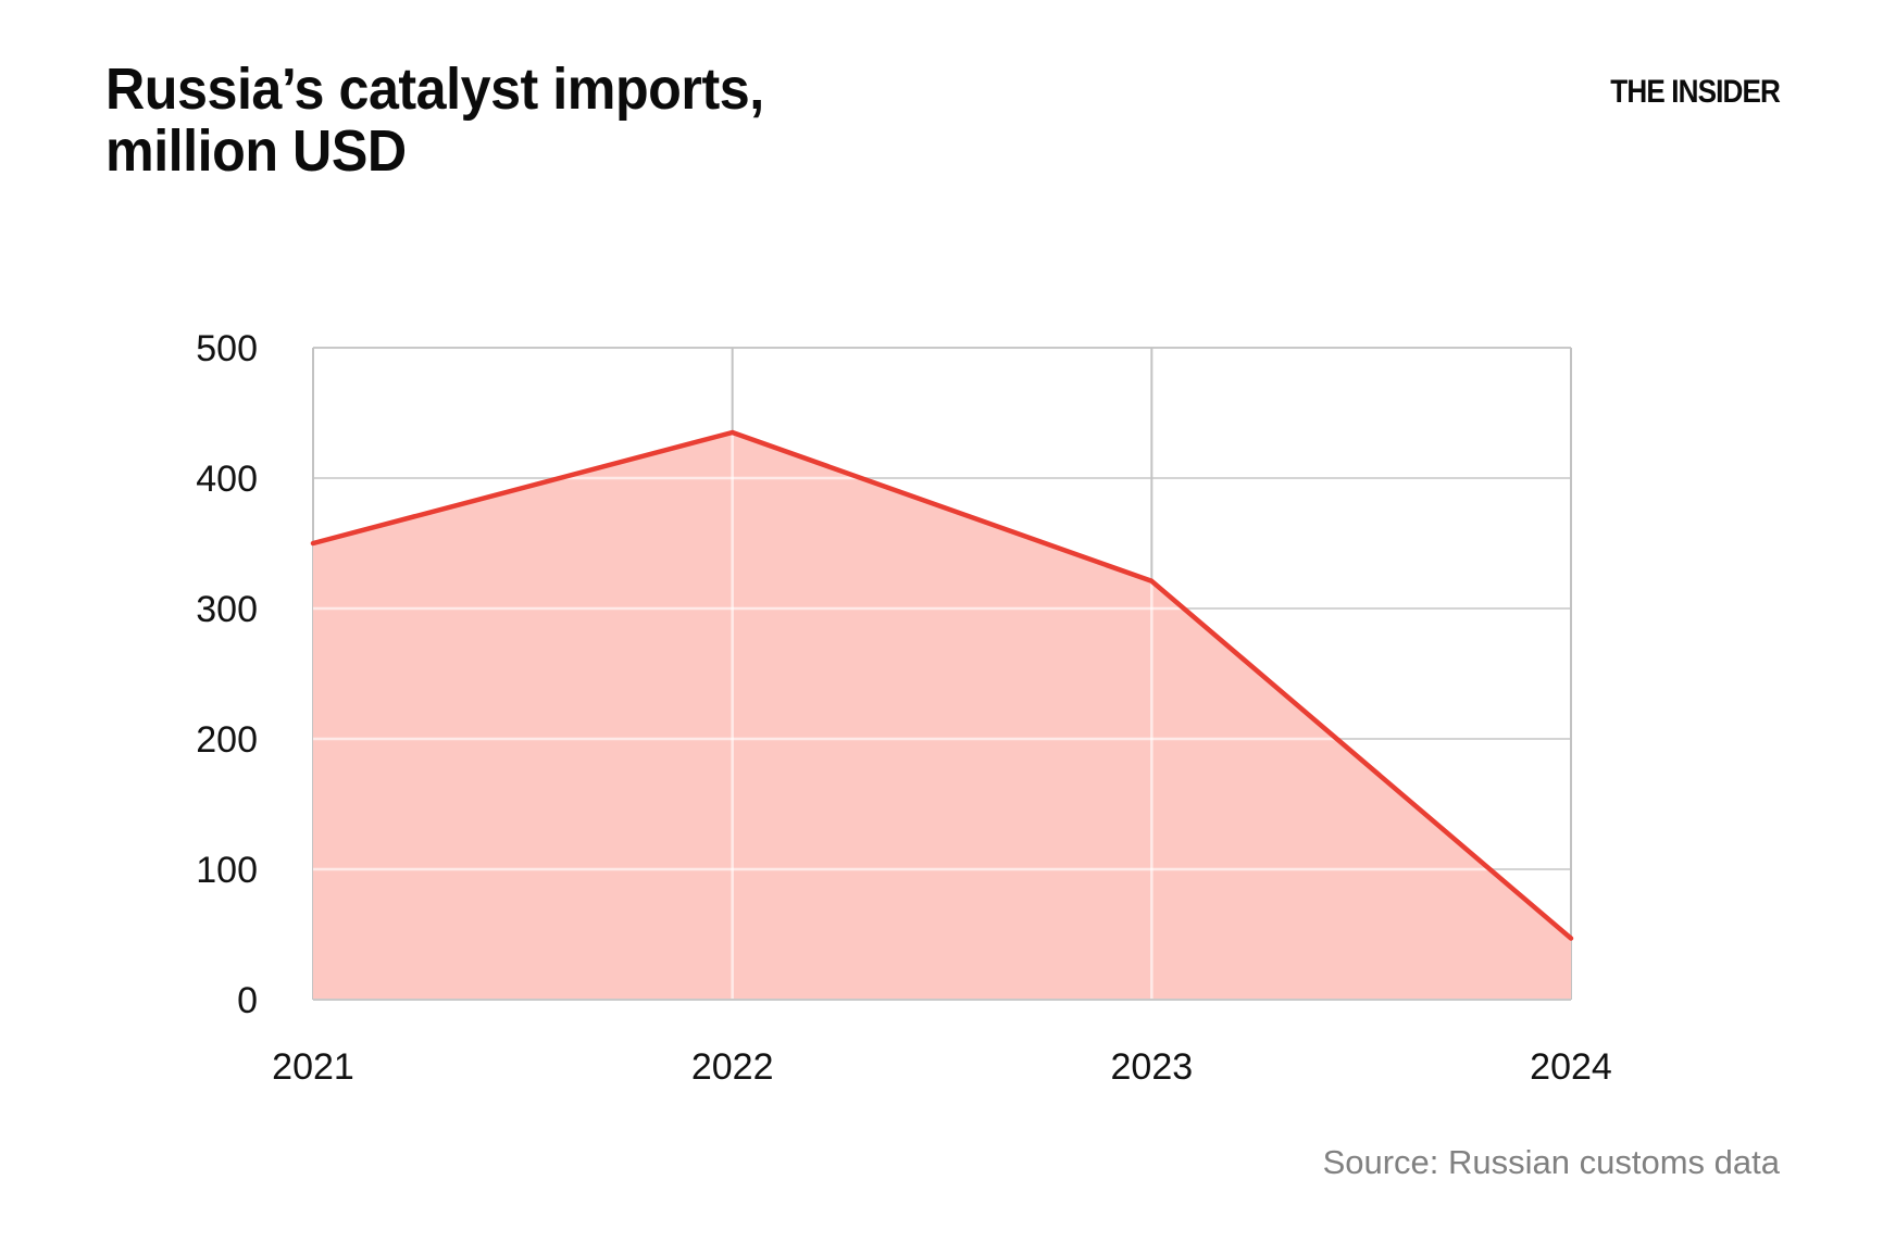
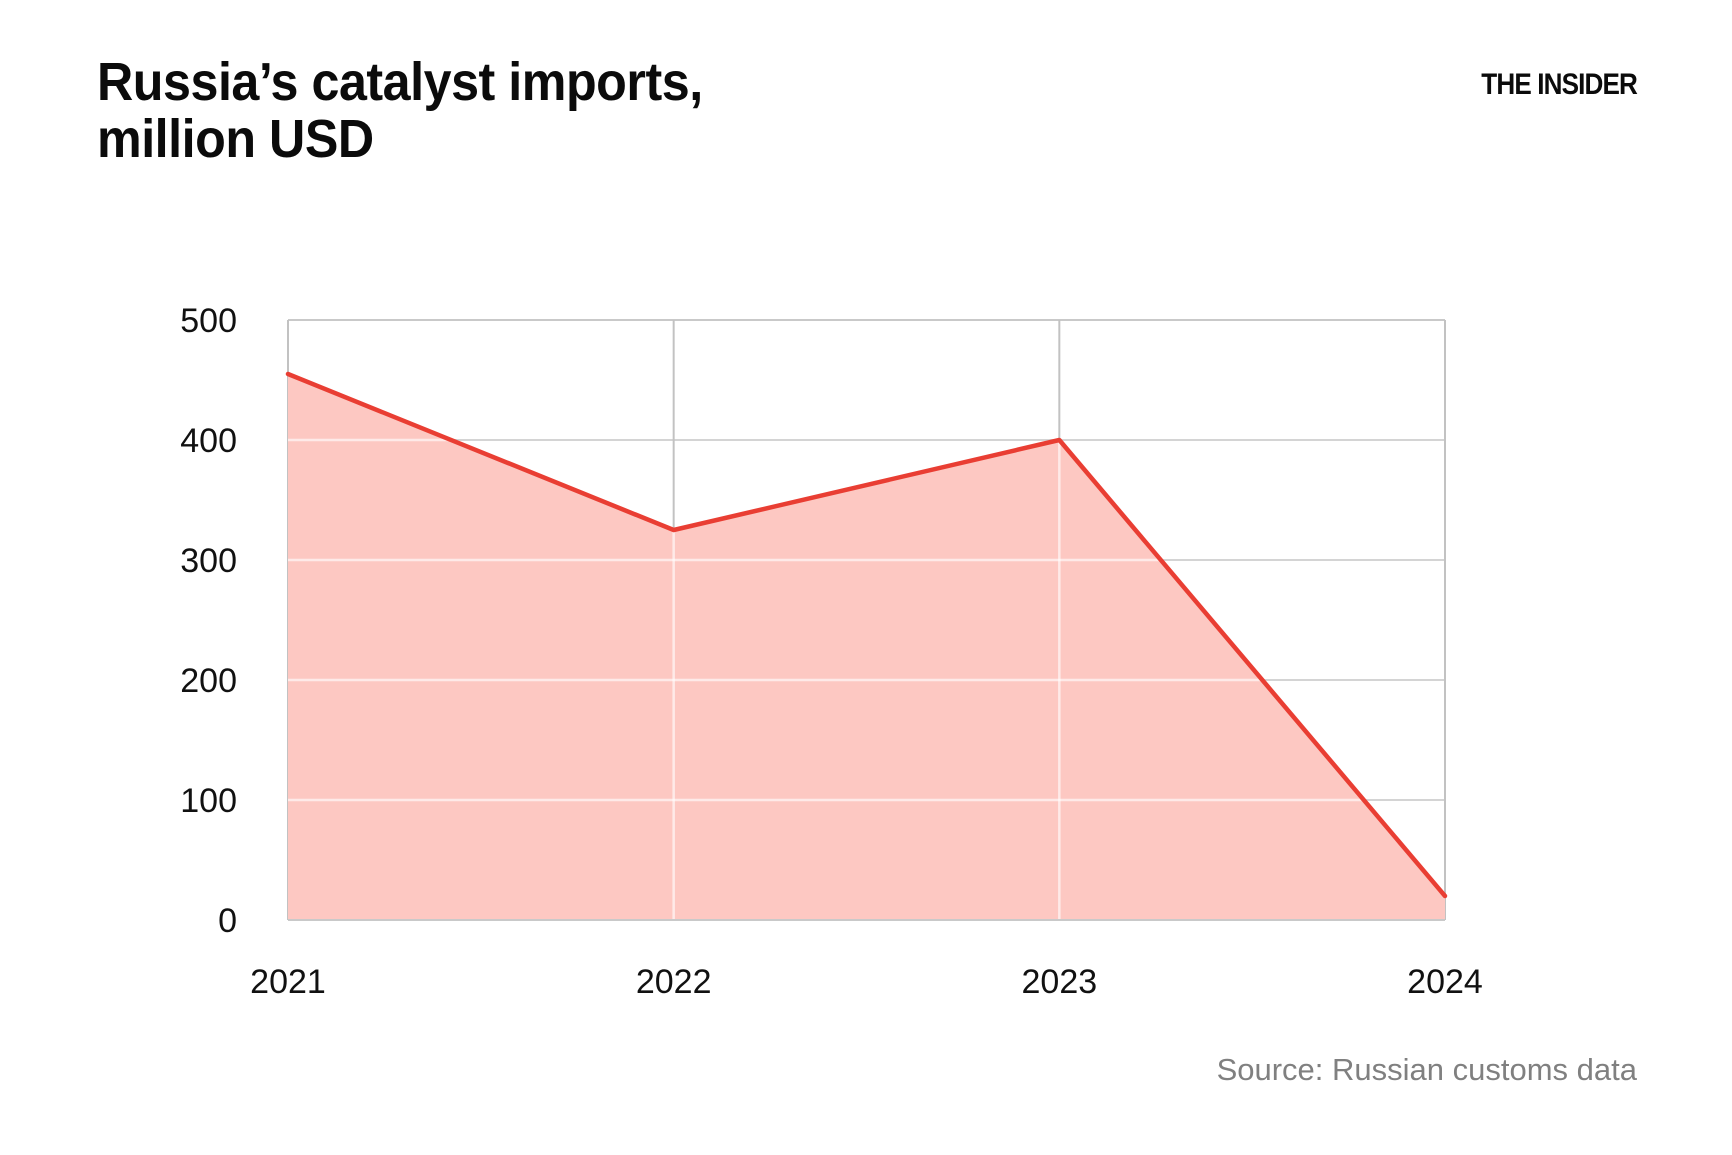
2021: 350 -> 455
2022: 435 -> 325
2023: 321 -> 400
2024: 47 -> 20
